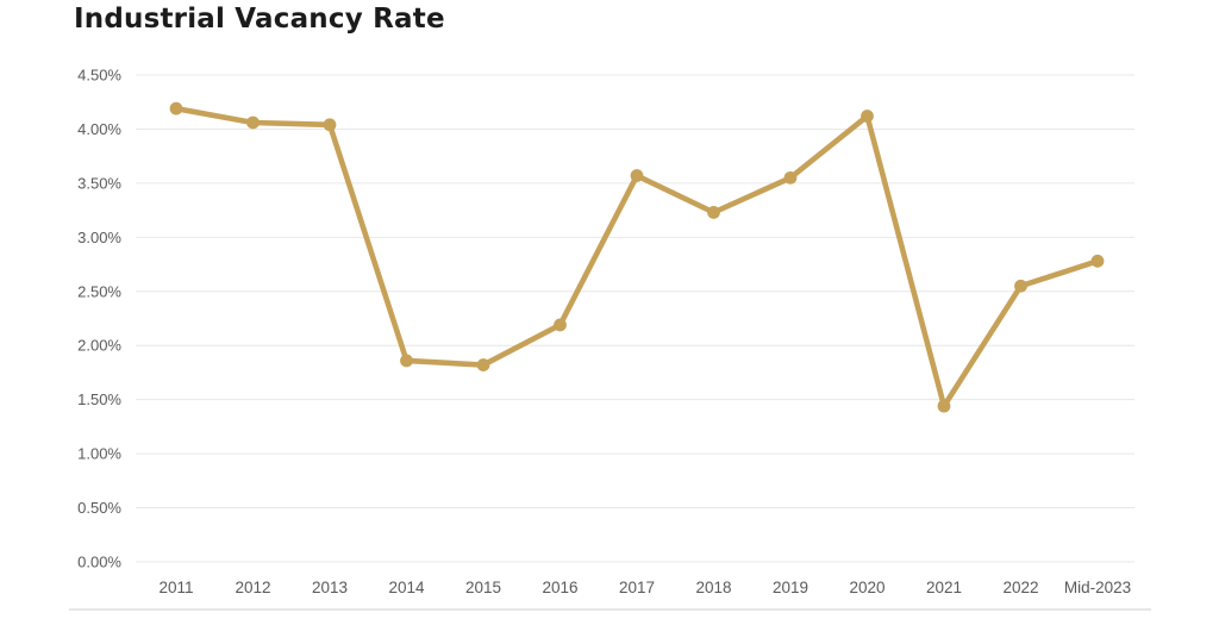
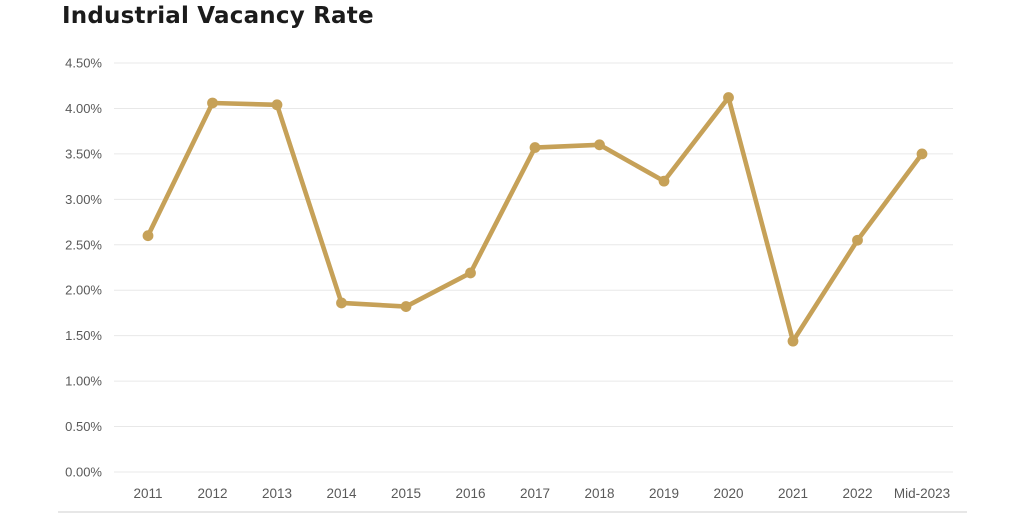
2011: 4.2% -> 2.6%
2018: 3.2% -> 3.6%
2019: 3.5% -> 3.2%
Mid-2023: 2.8% -> 3.5%
